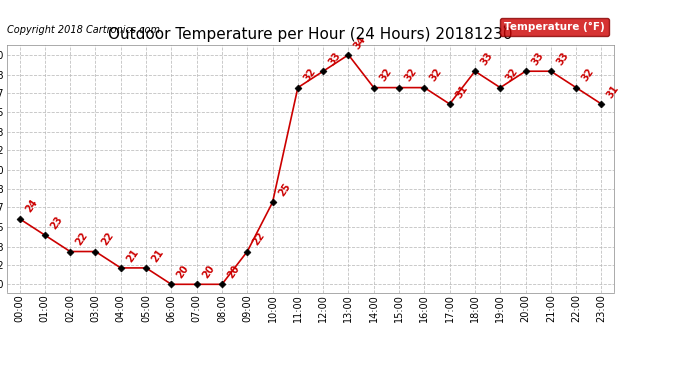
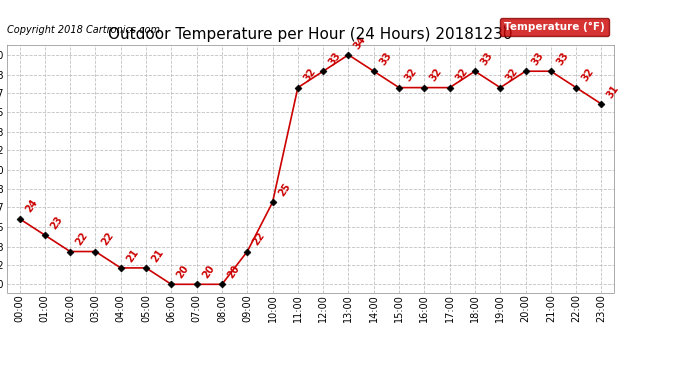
14:00: 32 -> 33
17:00: 31 -> 32
